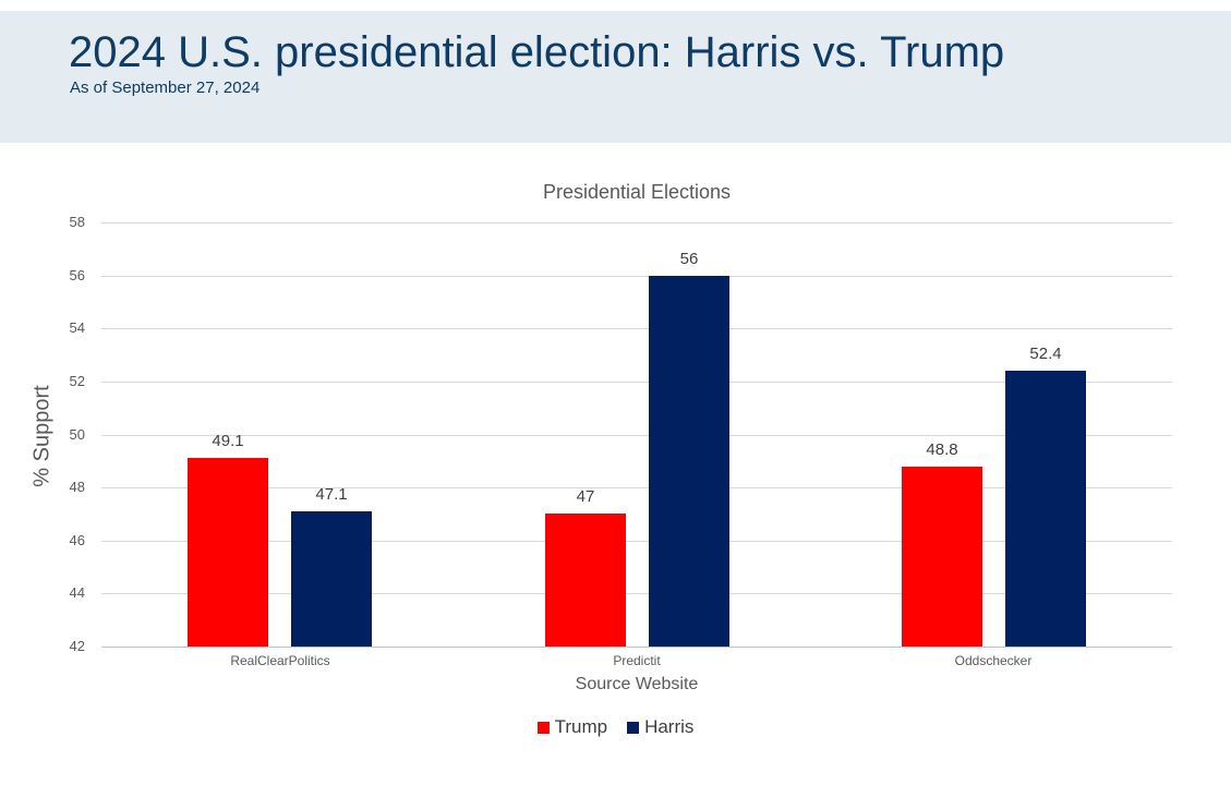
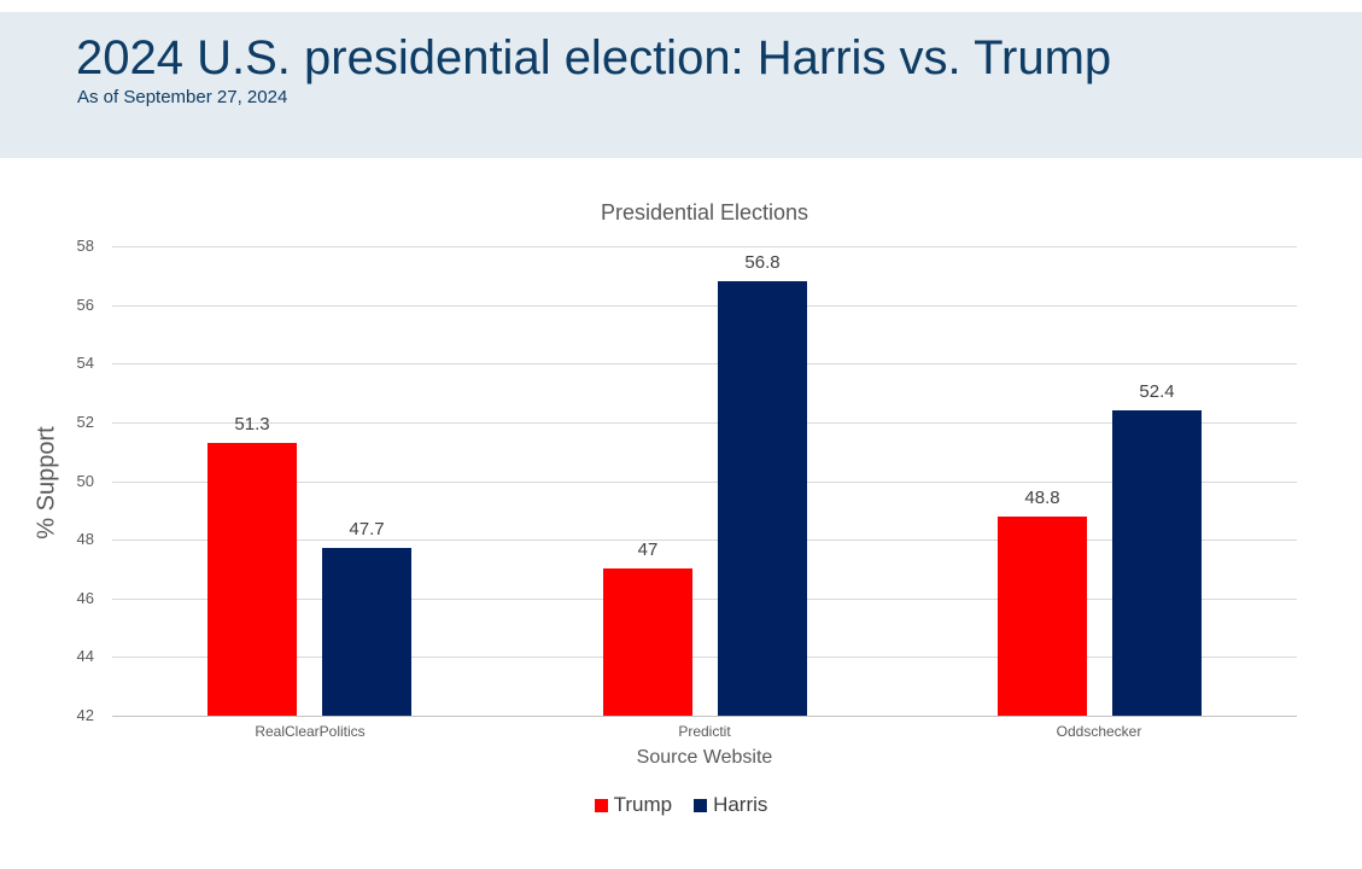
Trump/RealClearPolitics: 49.1 -> 51.3
Harris/RealClearPolitics: 47.1 -> 47.7
Harris/Predictit: 56 -> 56.8
